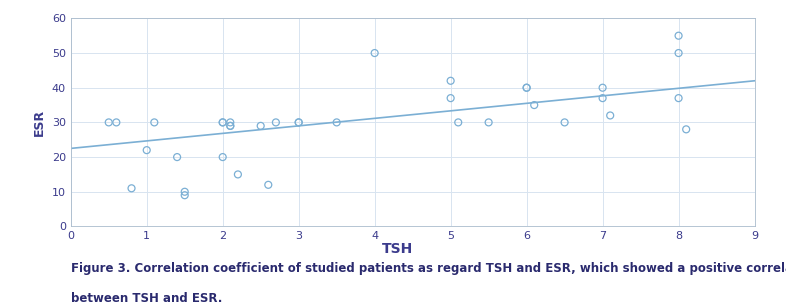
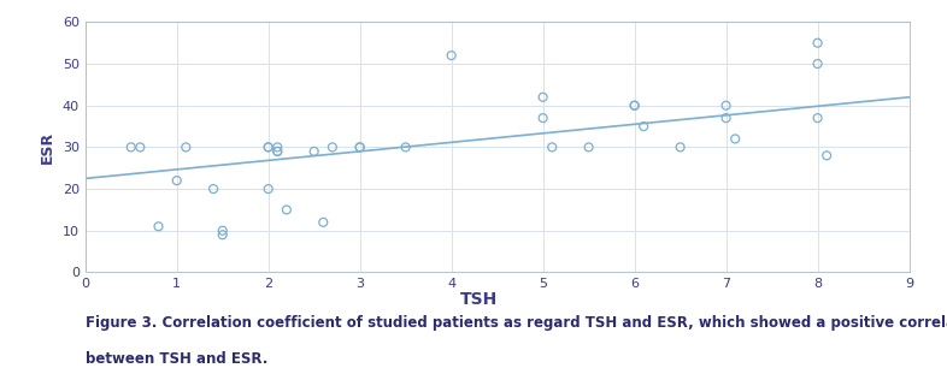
4: 50 -> 52
